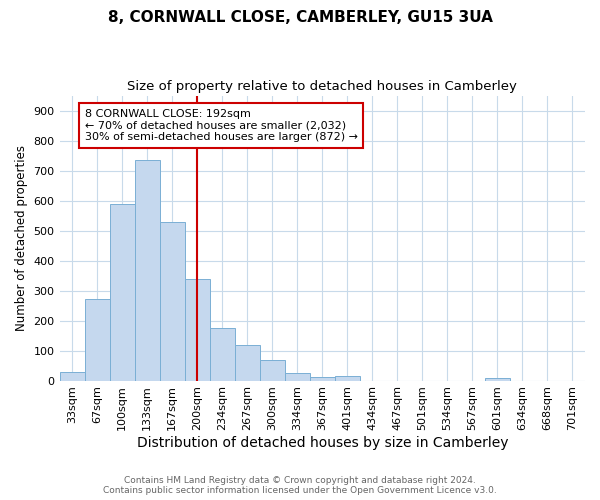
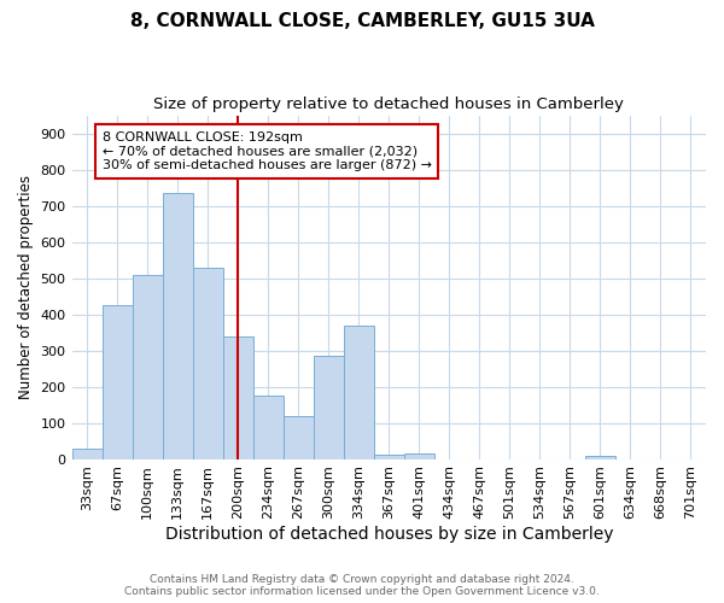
67sqm: 272 -> 425
100sqm: 590 -> 510
300sqm: 67 -> 285
334sqm: 25 -> 370
